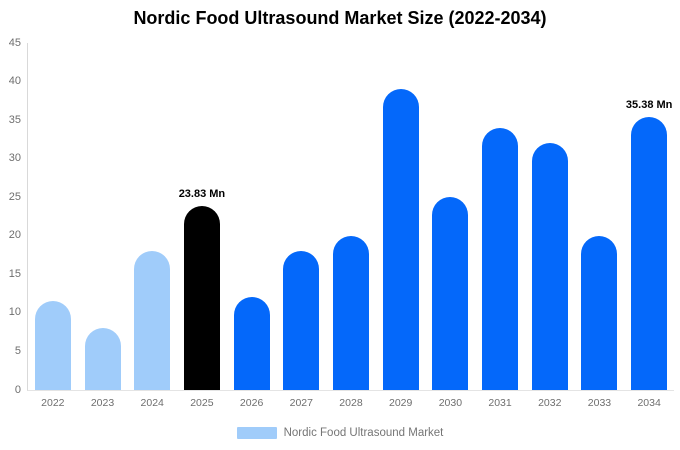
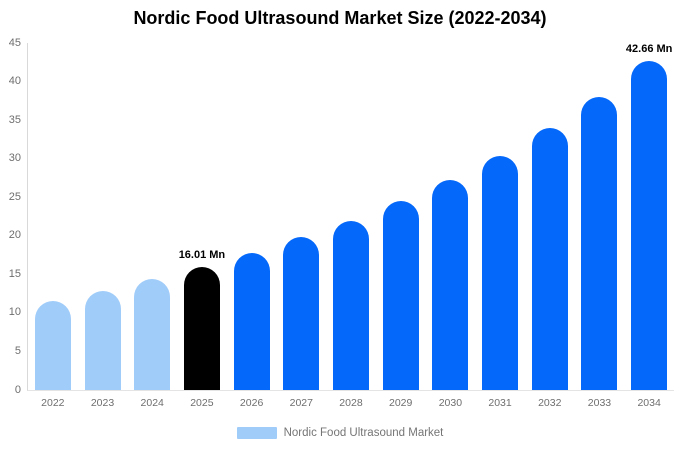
2023: 8 -> 13
2024: 18 -> 14
2025: 23.83 -> 16.01
2026: 12 -> 18
2027: 18 -> 20
2028: 20 -> 22
2029: 39 -> 24
2030: 25 -> 27
2031: 34 -> 30
2032: 32 -> 34
2033: 20 -> 38
2034: 35.38 -> 42.66
